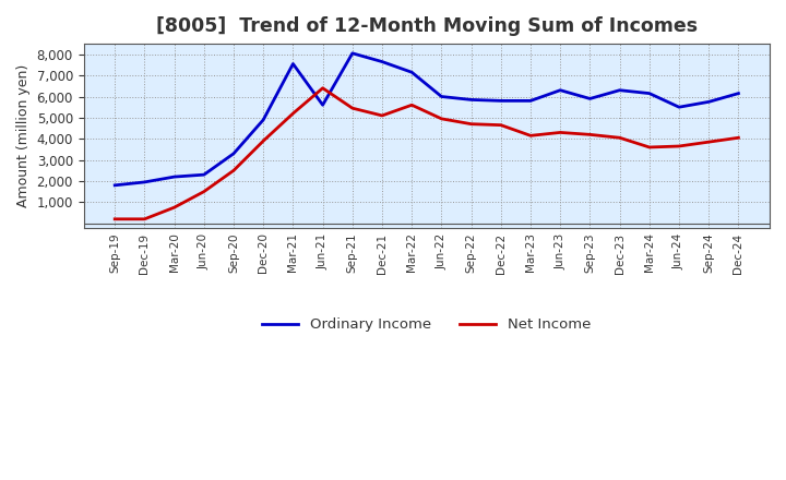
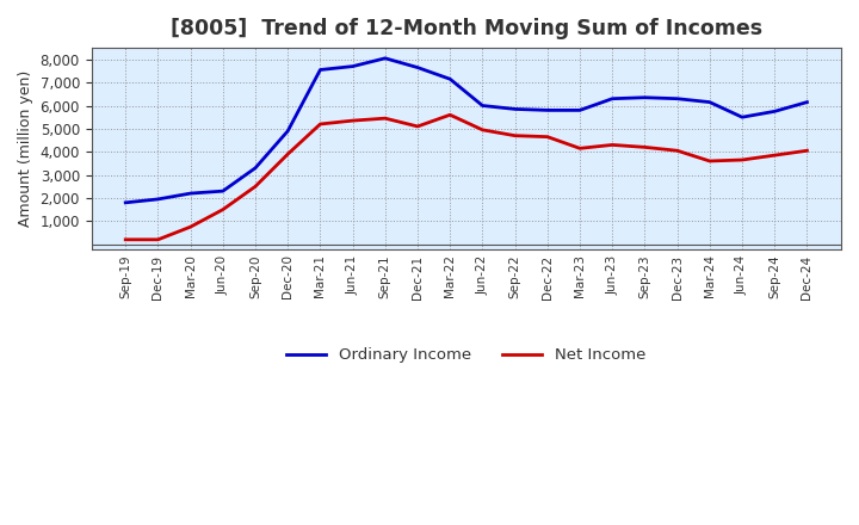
Ordinary Income/Jun-21: 5,600 -> 7,700
Net Income/Jun-21: 6,400 -> 5,400
Ordinary Income/Sep-23: 5,900 -> 6,400
